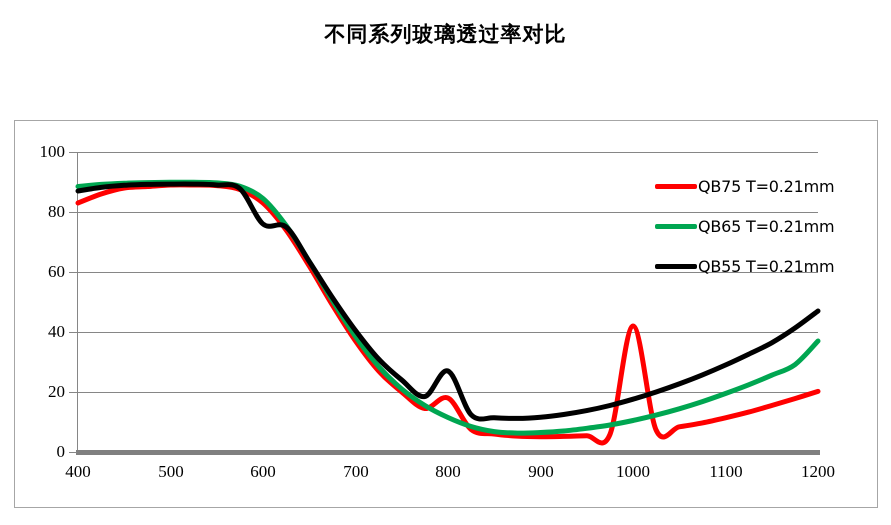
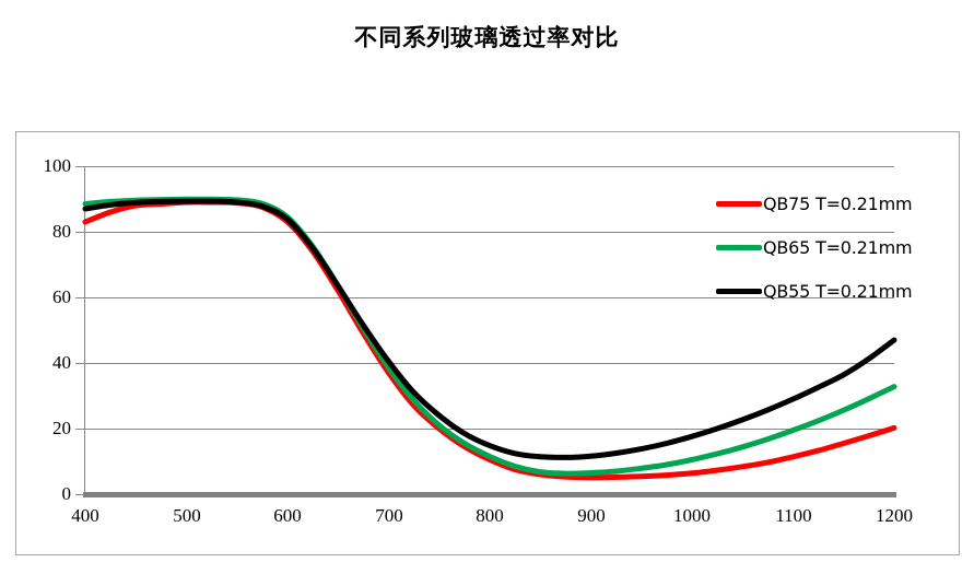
QB55 T=0.21mm/600: 76 -> 84
QB75 T=0.21mm/800: 18 -> 10
QB55 T=0.21mm/800: 27 -> 15
QB75 T=0.21mm/1000: 42 -> 6
QB65 T=0.21mm/1200: 37 -> 33
